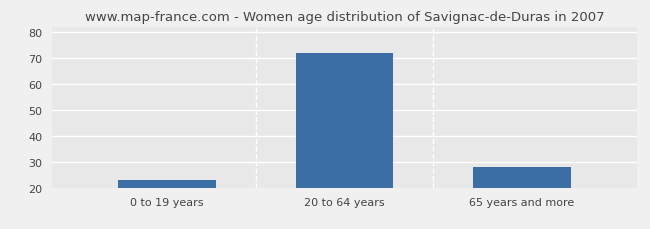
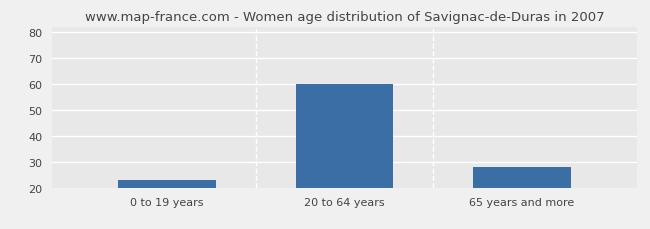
20 to 64 years: 72 -> 60
